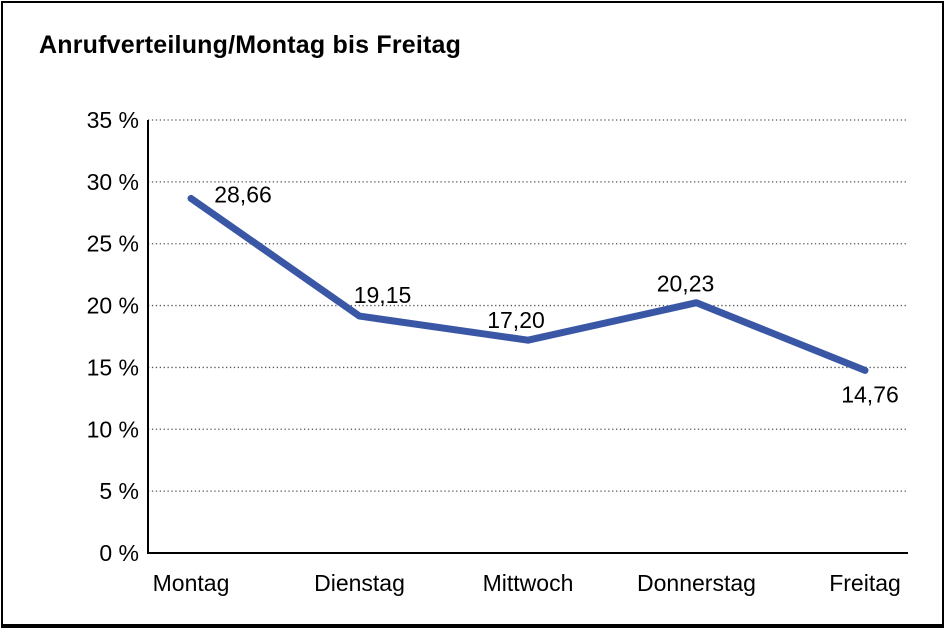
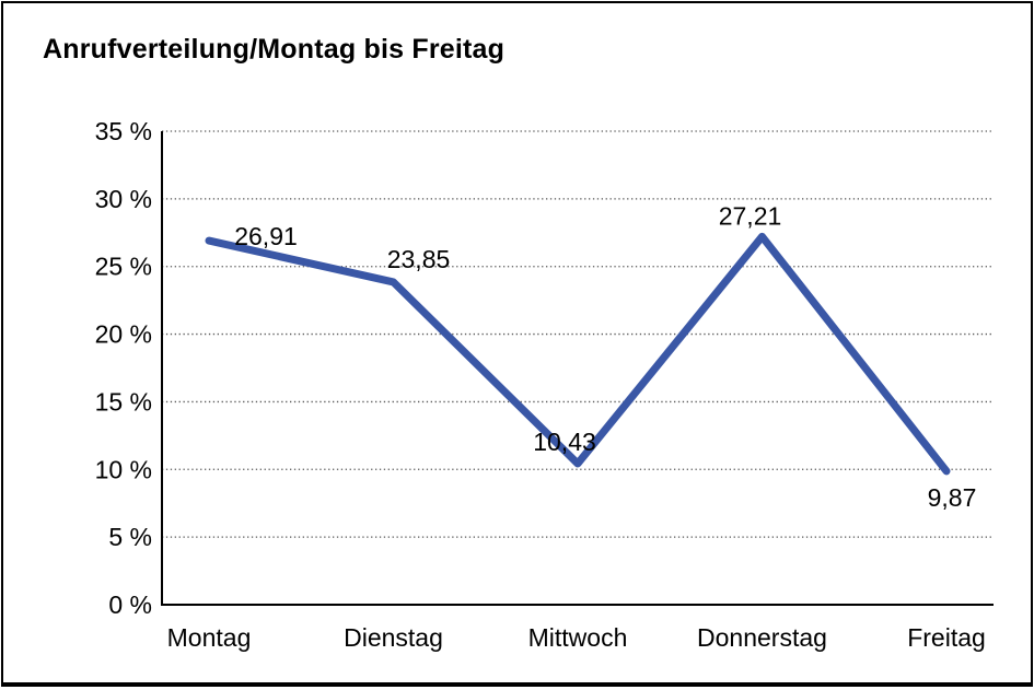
Montag: 28,66 -> 26,91
Dienstag: 19,15 -> 23,85
Mittwoch: 17,20 -> 10,43
Donnerstag: 20,23 -> 27,21
Freitag: 14,76 -> 9,87
